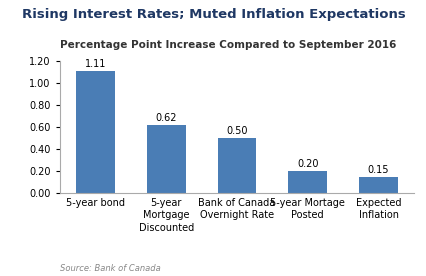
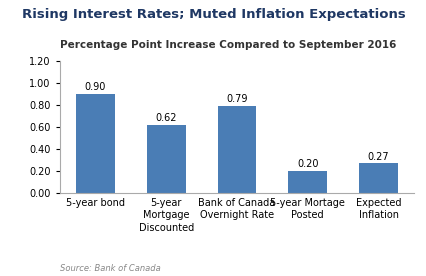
5-year bond: 1.11 -> 0.90
Bank of Canada Overnight Rate: 0.50 -> 0.79
Expected Inflation: 0.15 -> 0.27
